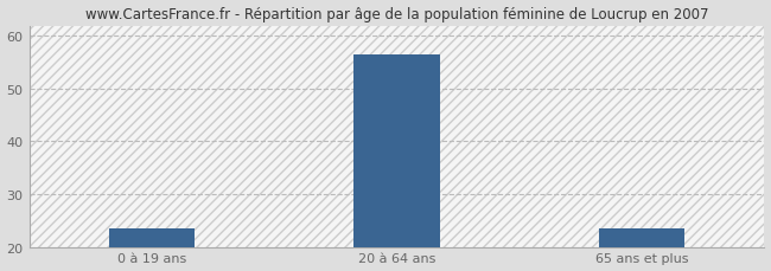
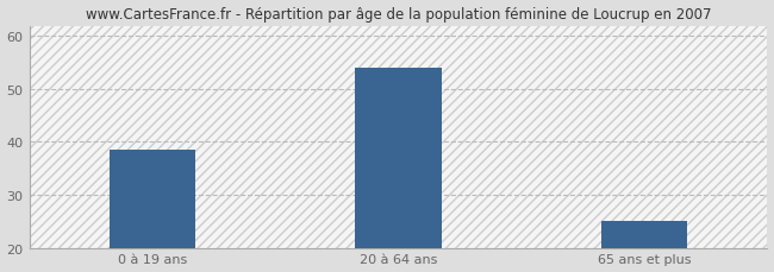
0 à 19 ans: 23.5 -> 38.5
20 à 64 ans: 56.5 -> 54.0
65 ans et plus: 23.5 -> 25.0
